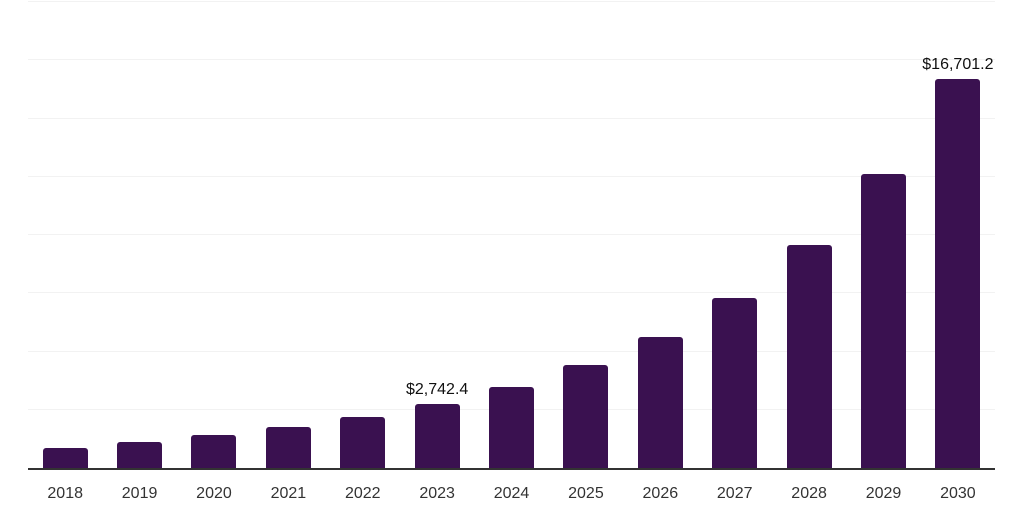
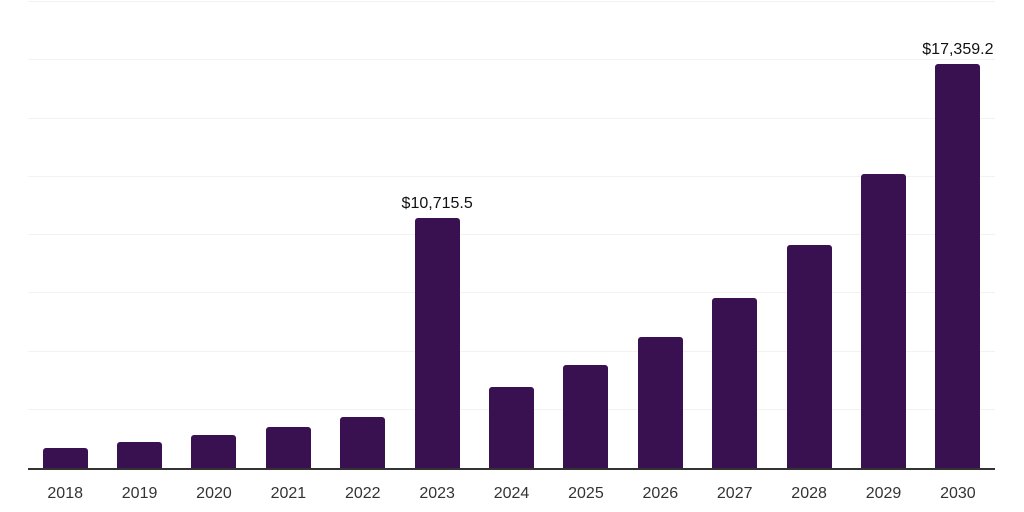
2023: $2,742.4 -> $10,715.5
2030: $16,701.2 -> $17,359.2
